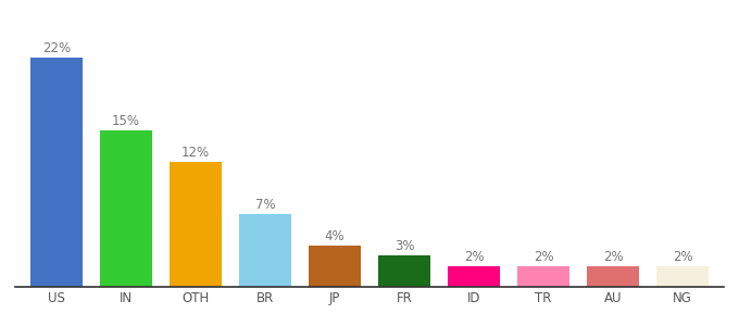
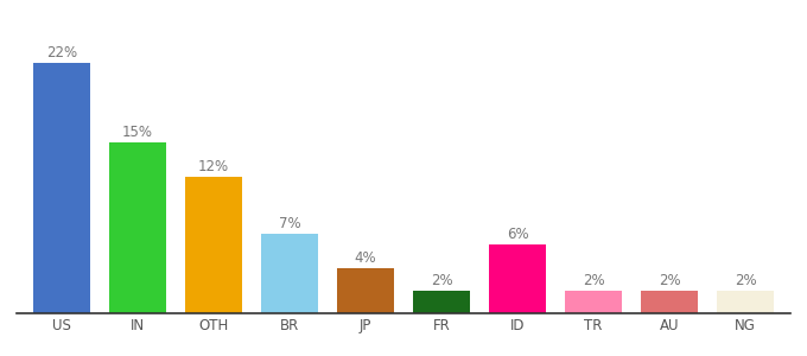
FR: 3% -> 2%
ID: 2% -> 6%
